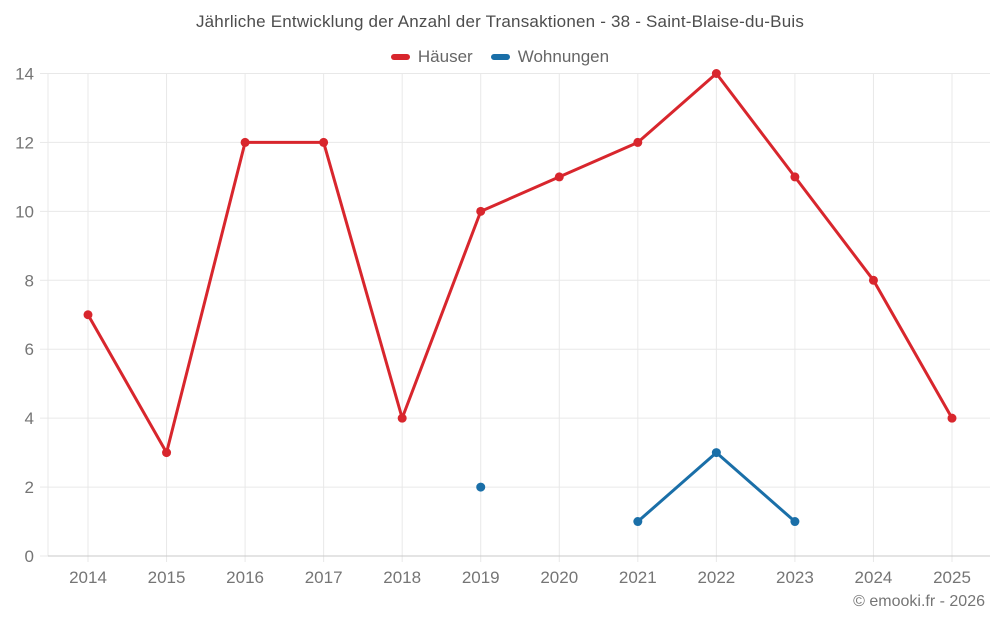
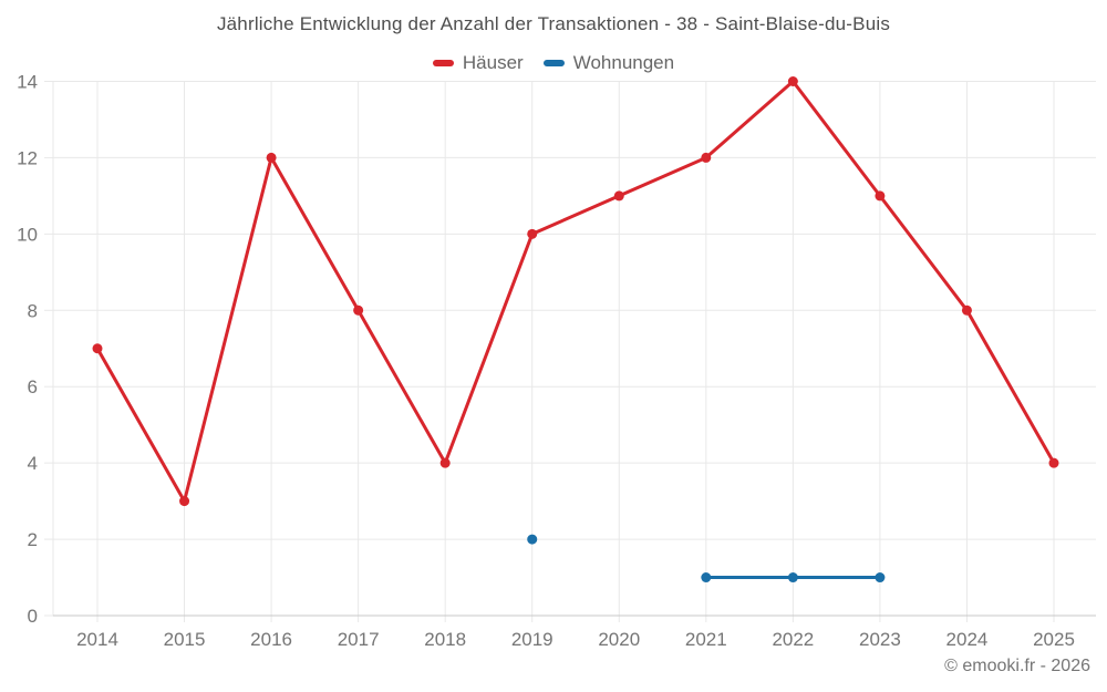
Häuser/2017: 12 -> 8
Wohnungen/2022: 3 -> 1
